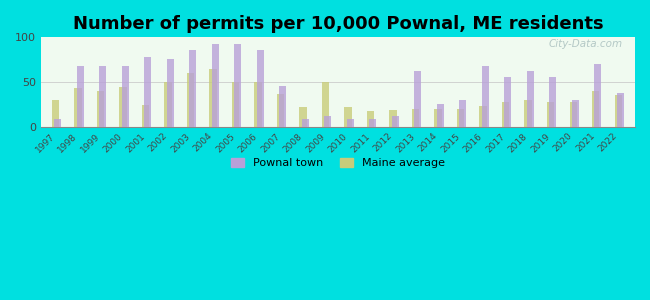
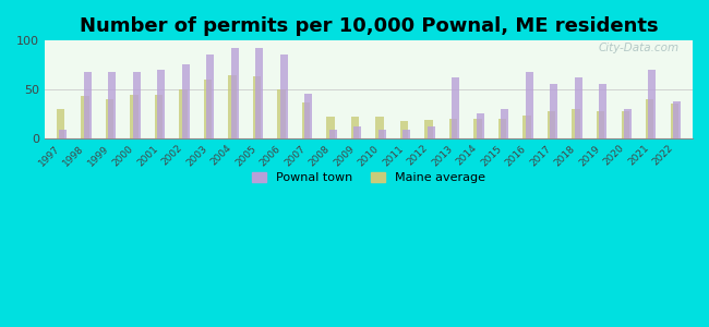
Maine average/2001: 24 -> 44
Pownal town/2001: 78 -> 70
Maine average/2005: 50 -> 63
Maine average/2009: 50 -> 22
